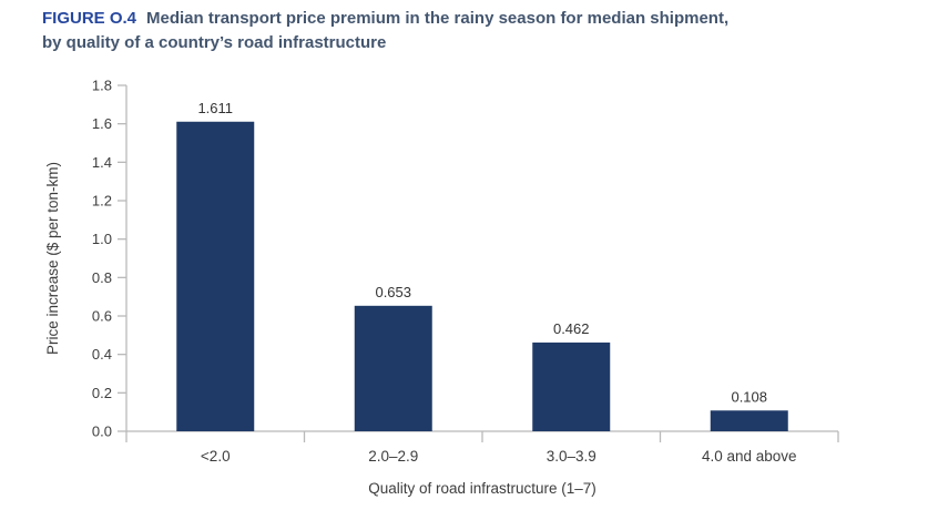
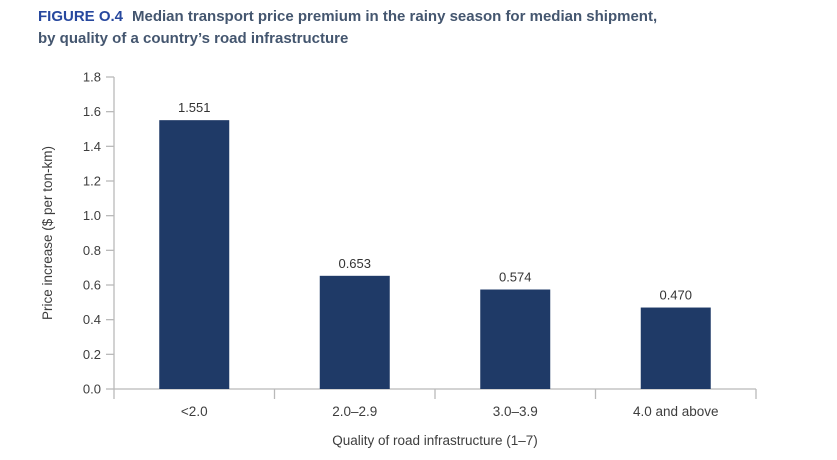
<2.0: 1.611 -> 1.551
3.0–3.9: 0.462 -> 0.574
4.0 and above: 0.108 -> 0.470
